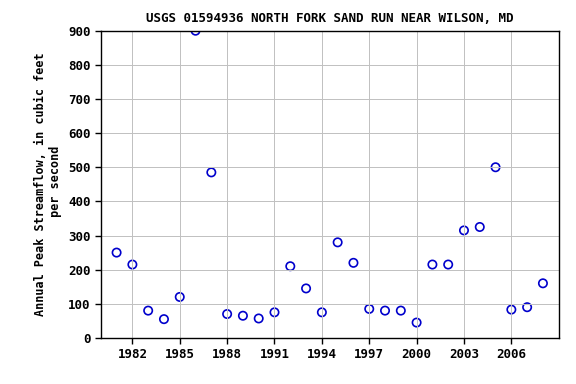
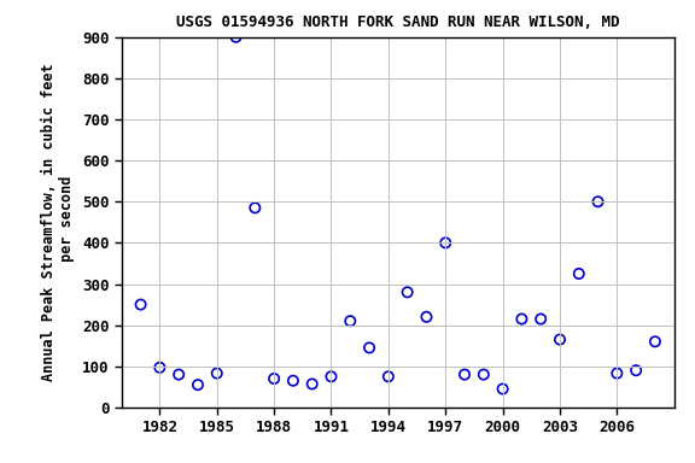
1982: 215 -> 97
1985: 120 -> 83
1997: 85 -> 400
2003: 315 -> 165
